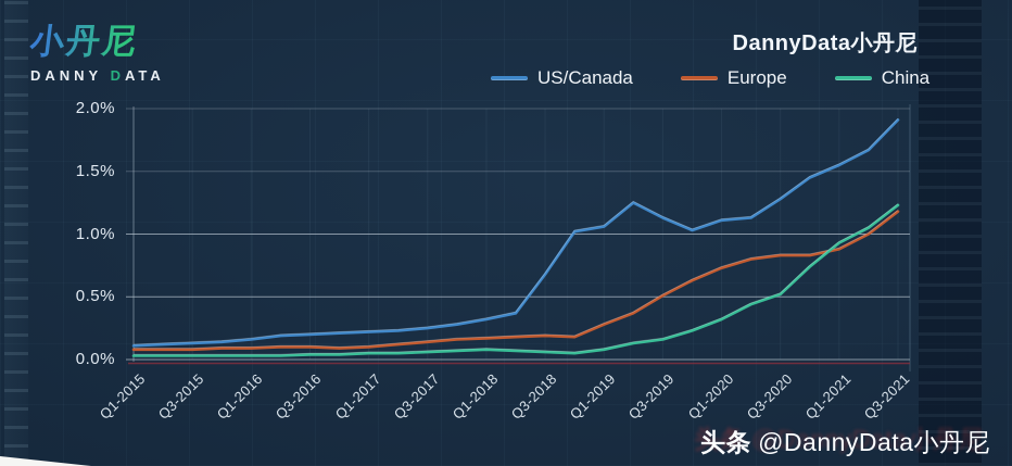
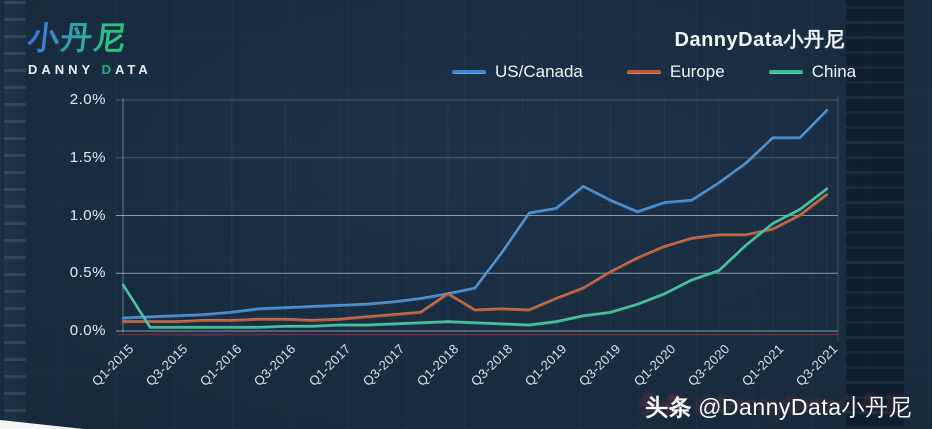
China/Q1-2015: 0.03% -> 0.40%
Europe/Q1-2018: 0.17% -> 0.32%
US/Canada/Q1-2021: 1.55% -> 1.67%
